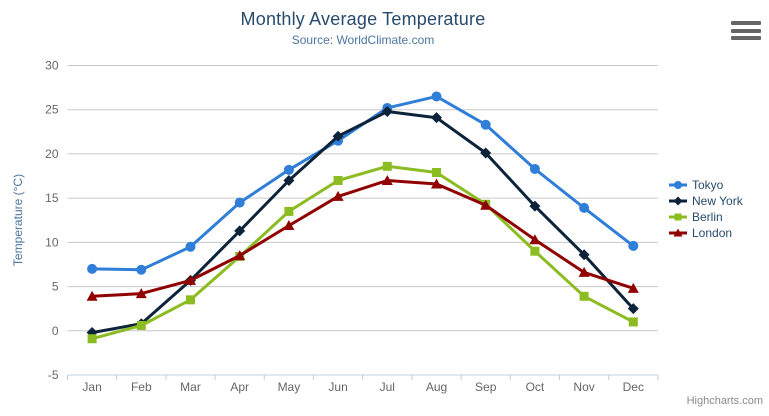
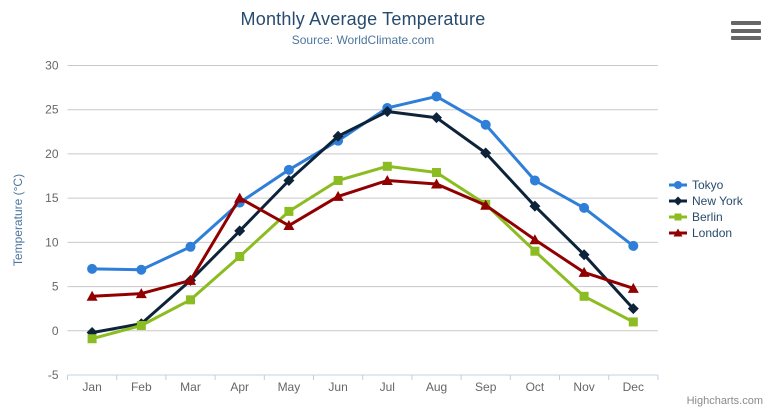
London/Apr: 8 -> 15
Tokyo/Oct: 18 -> 17
